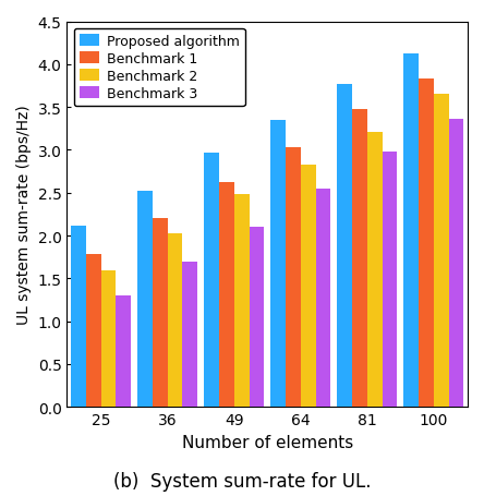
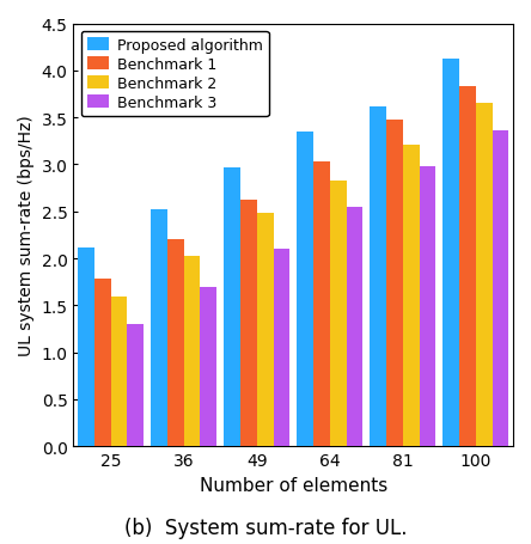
Proposed algorithm/81: 3.77 -> 3.62
